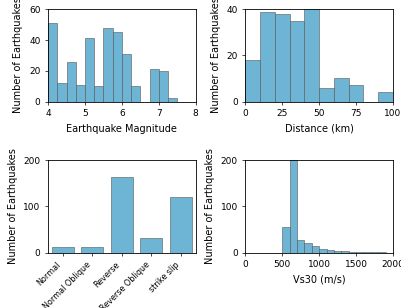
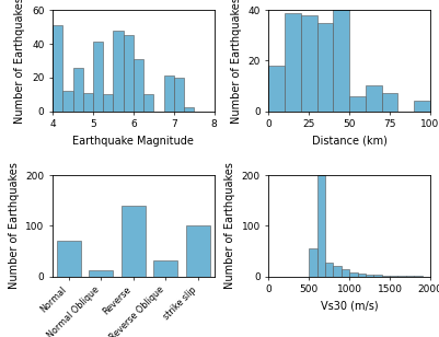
Normal: 12 -> 70
Reverse: 163 -> 140
strike slip: 120 -> 100
